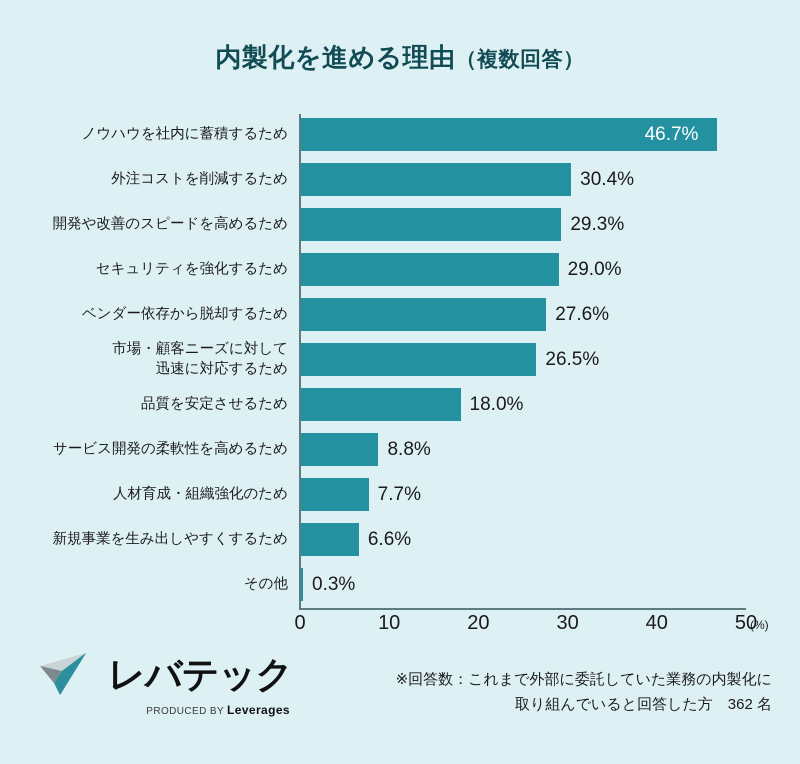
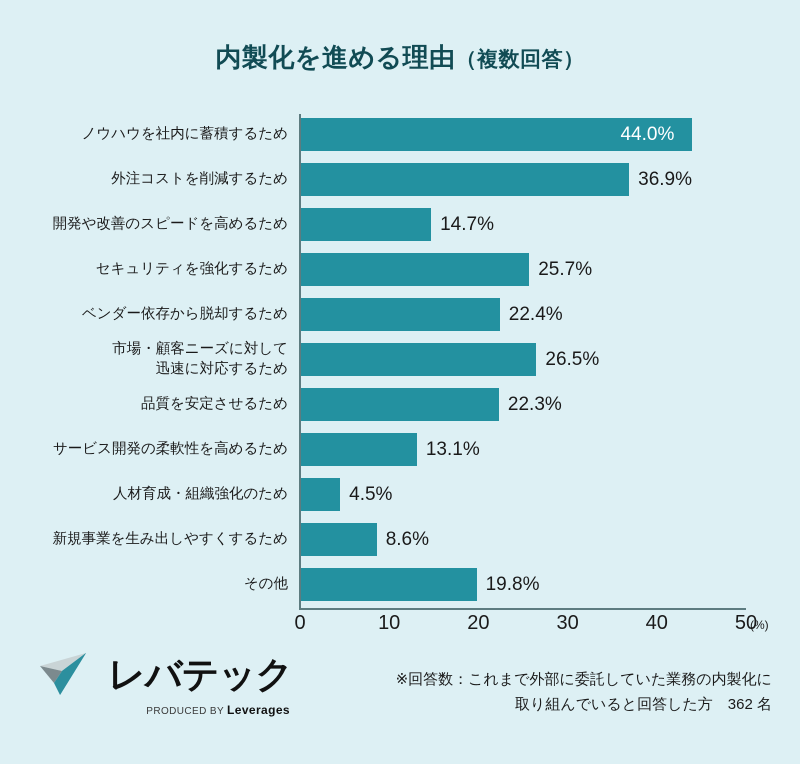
ノウハウを社内に蓄積するため: 46.7% -> 44.0%
外注コストを削減するため: 30.4% -> 36.9%
開発や改善のスピードを高めるため: 29.3% -> 14.7%
セキュリティを強化するため: 29.0% -> 25.7%
ベンダー依存から脱却するため: 27.6% -> 22.4%
品質を安定させるため: 18.0% -> 22.3%
サービス開発の柔軟性を高めるため: 8.8% -> 13.1%
人材育成・組織強化のため: 7.7% -> 4.5%
新規事業を生み出しやすくするため: 6.6% -> 8.6%
その他: 0.3% -> 19.8%
